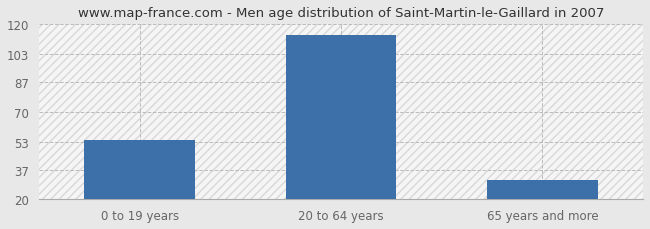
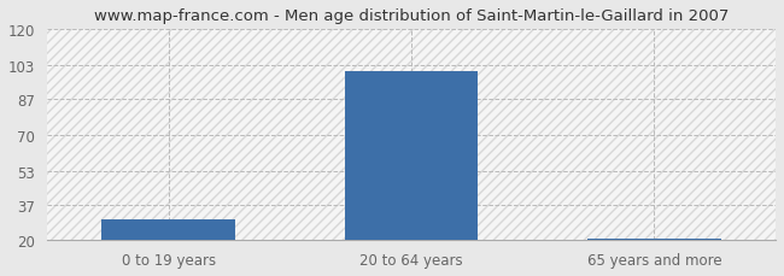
0 to 19 years: 54 -> 30
20 to 64 years: 114 -> 100
65 years and more: 31 -> 21
